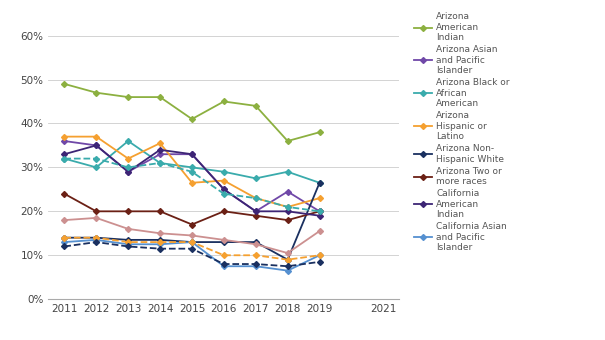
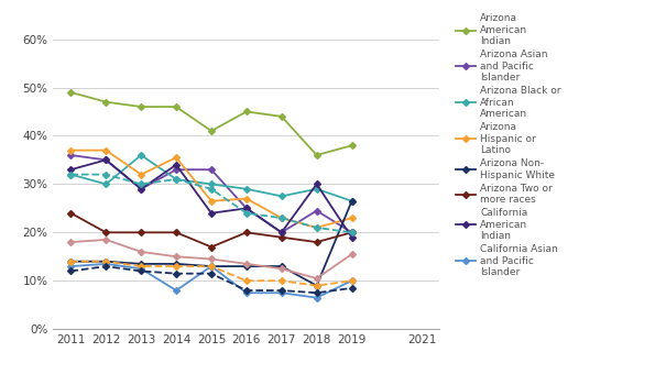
California Asian and Pacific Islander/2014: 12.5% -> 8.0%
California American Indian/2015: 33% -> 24%
California American Indian/2018: 20% -> 30%
